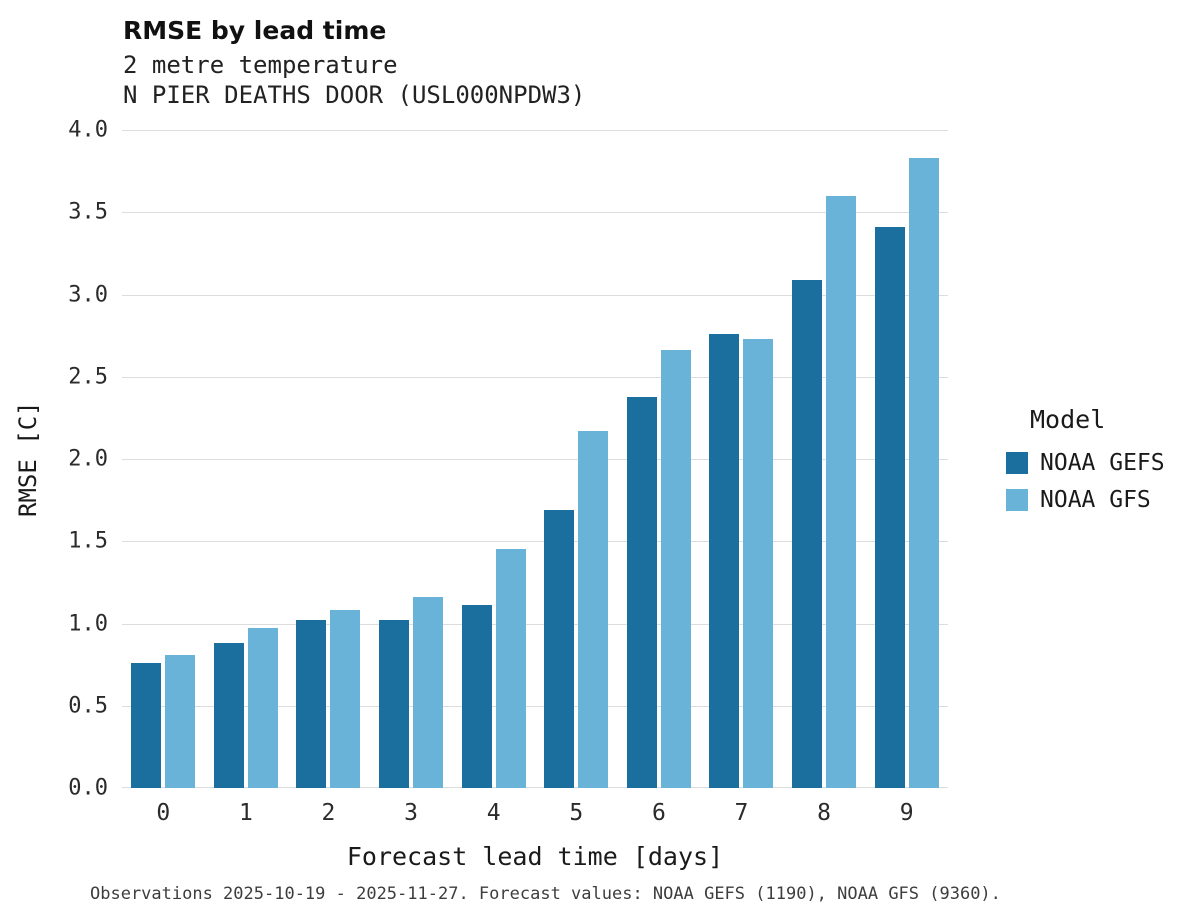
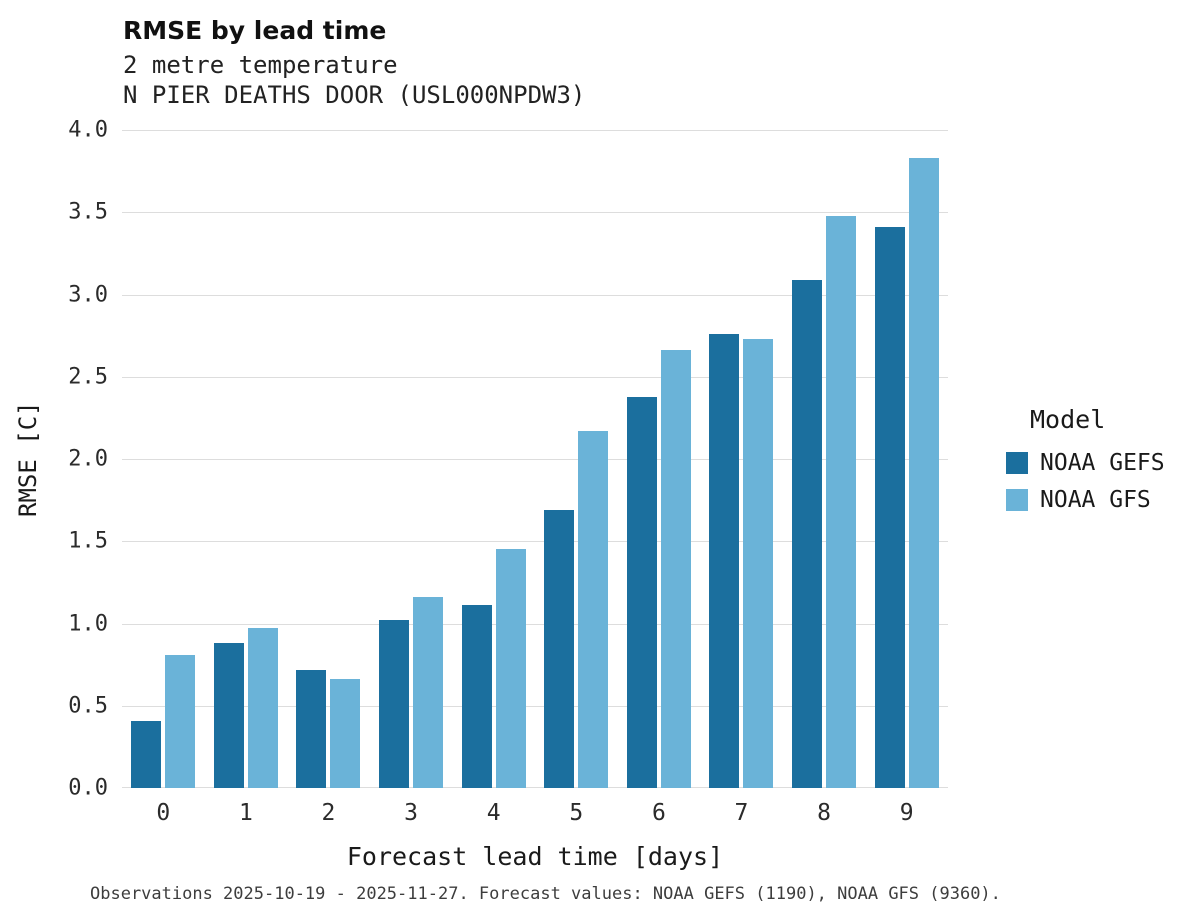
NOAA GEFS/0: 0.76 -> 0.41
NOAA GEFS/2: 1.02 -> 0.72
NOAA GFS/2: 1.08 -> 0.66
NOAA GFS/8: 3.60 -> 3.48
